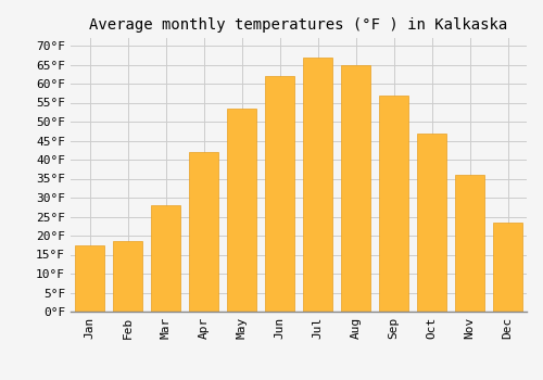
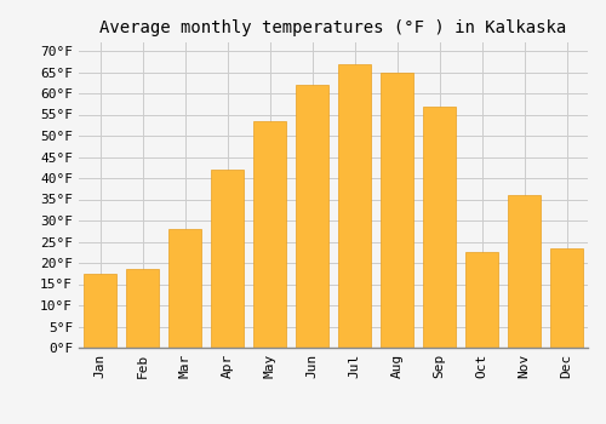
Oct: 47.0°F -> 22.5°F
